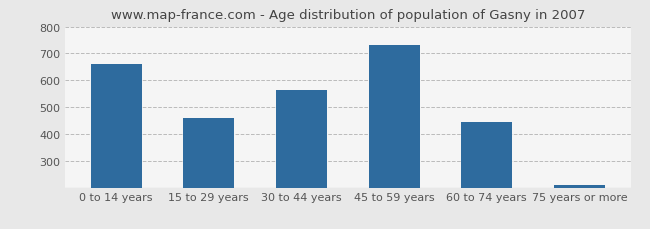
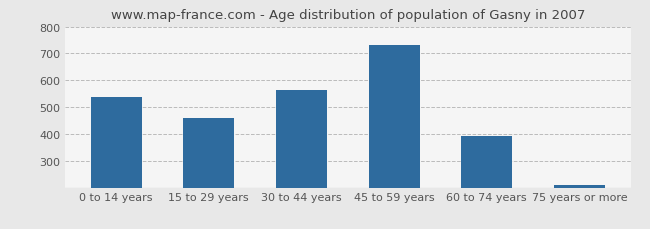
0 to 14 years: 660 -> 537
60 to 74 years: 445 -> 393
